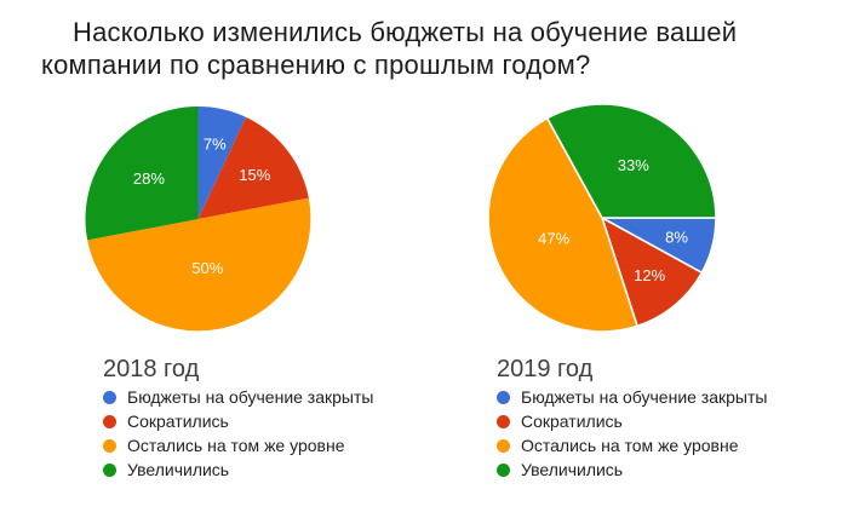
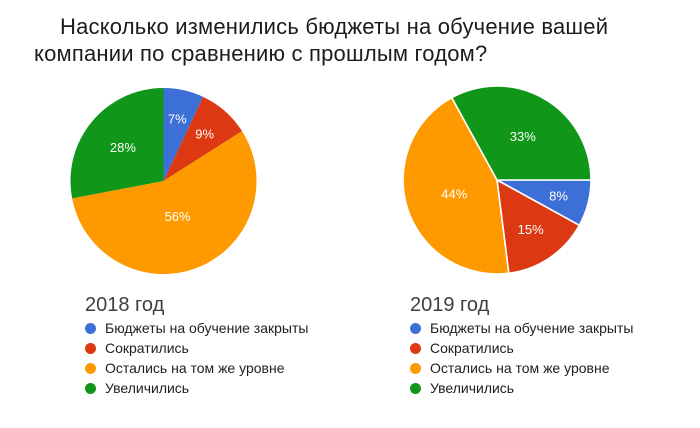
2018 год/Сократились: 15% -> 9%
2018 год/Остались на том же уровне: 50% -> 56%
2019 год/Сократились: 12% -> 15%
2019 год/Остались на том же уровне: 47% -> 44%
